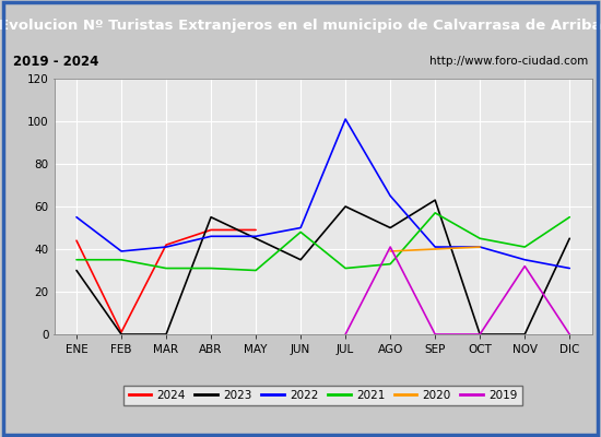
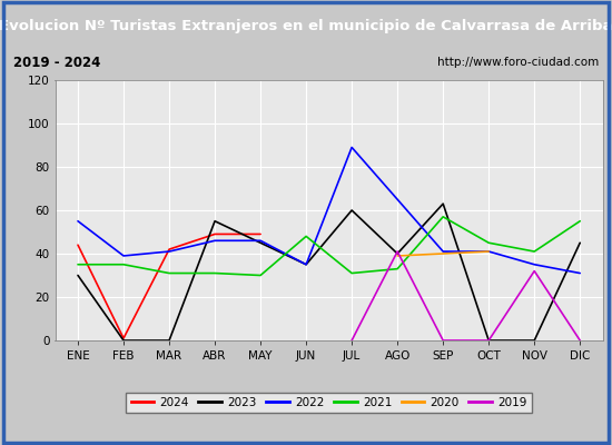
2022/JUN: 50 -> 35
2022/JUL: 101 -> 89
2023/AGO: 50 -> 40
